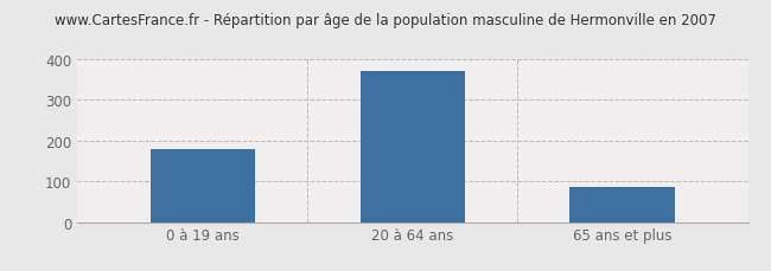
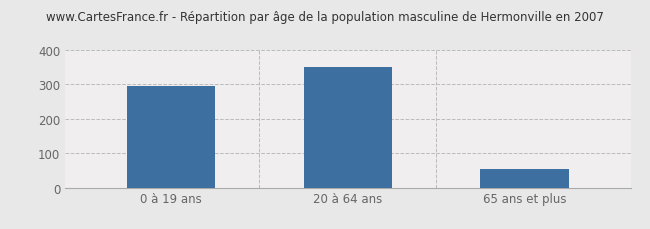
0 à 19 ans: 178 -> 295
20 à 64 ans: 369 -> 350
65 ans et plus: 85 -> 55
